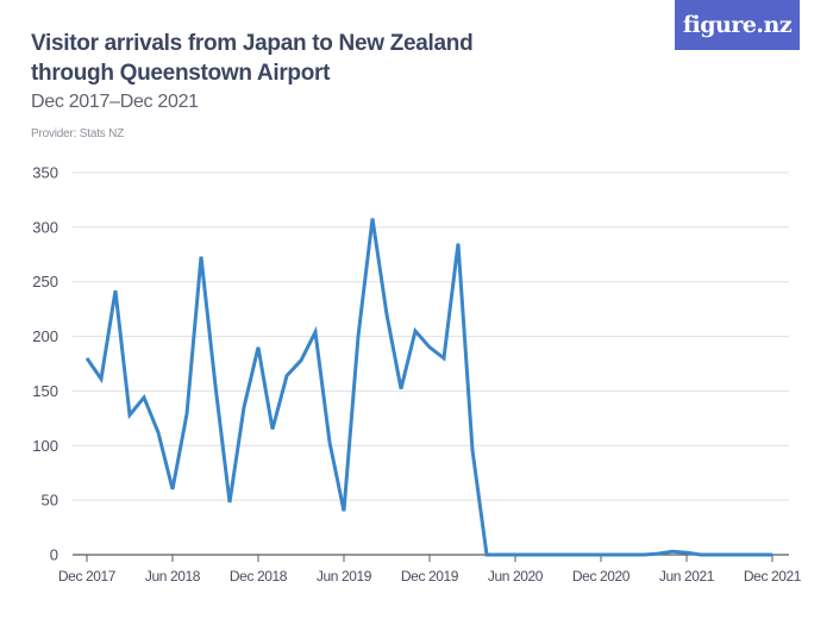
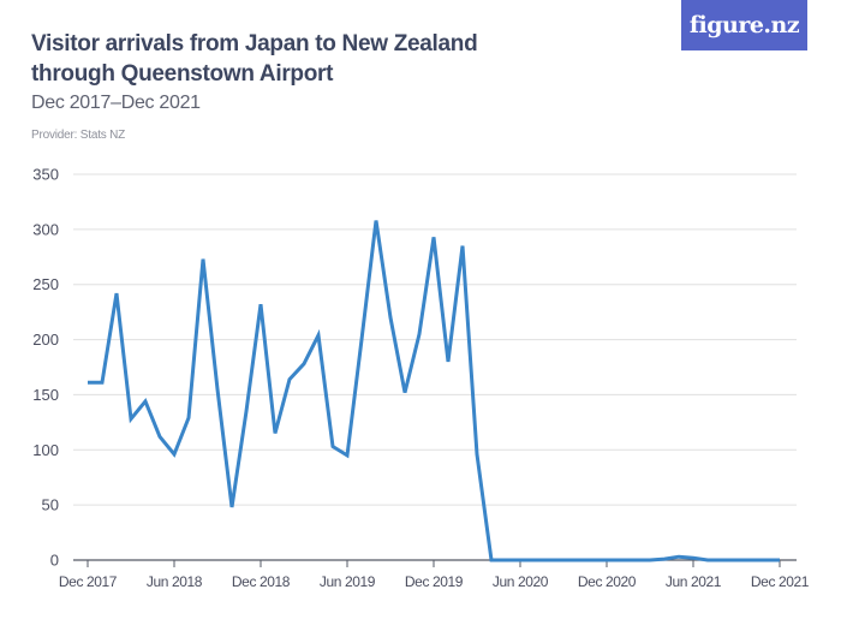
Dec 2017: 180 -> 160
Jun 2018: 60 -> 100
Dec 2018: 190 -> 230
Jun 2019: 40 -> 100
Dec 2019: 190 -> 290
